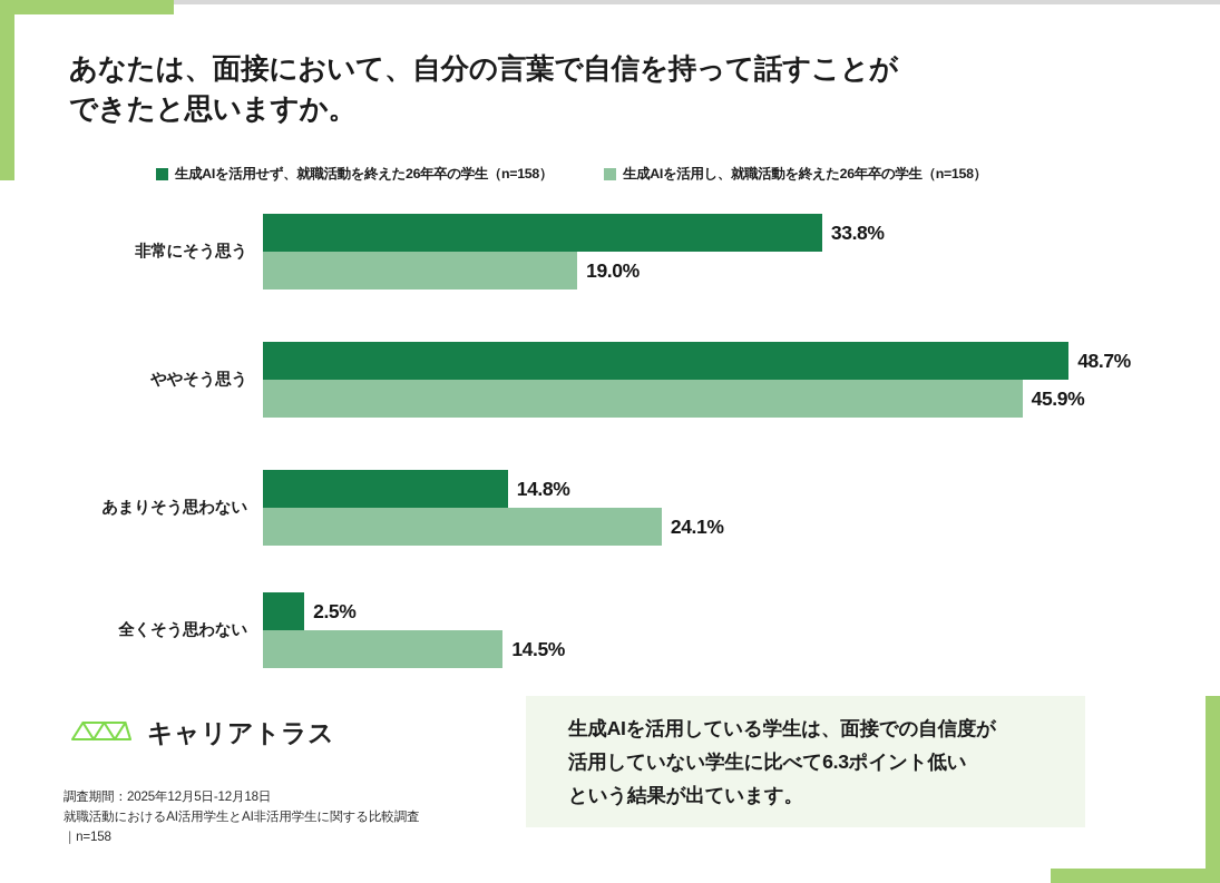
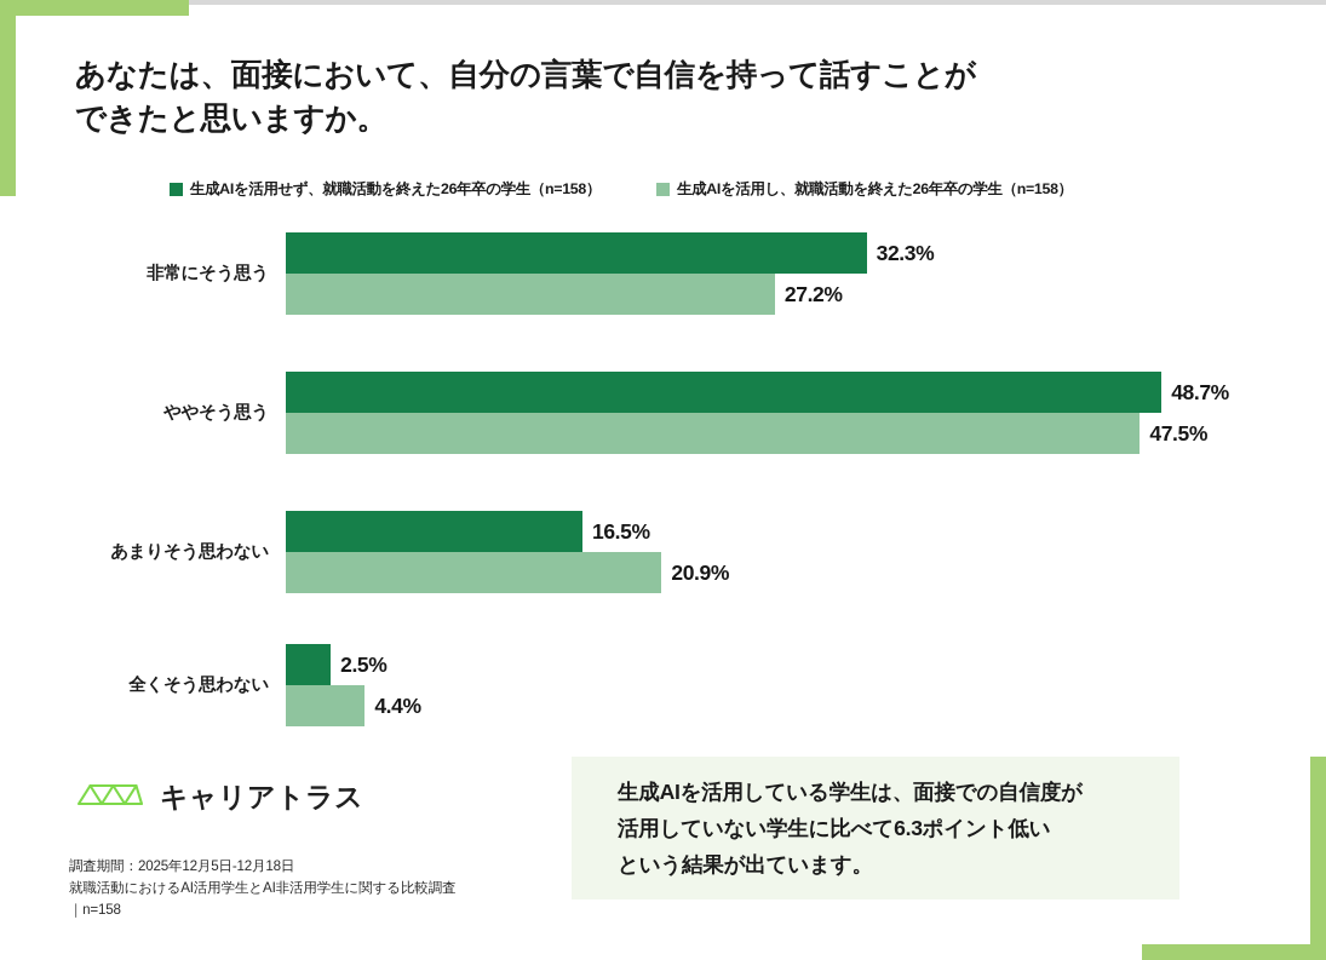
生成AIを活用せず、就職活動を終えた26年卒の学生（n=158）/非常にそう思う: 33.8% -> 32.3%
生成AIを活用し、就職活動を終えた26年卒の学生（n=158）/非常にそう思う: 19.0% -> 27.2%
生成AIを活用し、就職活動を終えた26年卒の学生（n=158）/ややそう思う: 45.9% -> 47.5%
生成AIを活用せず、就職活動を終えた26年卒の学生（n=158）/あまりそう思わない: 14.8% -> 16.5%
生成AIを活用し、就職活動を終えた26年卒の学生（n=158）/あまりそう思わない: 24.1% -> 20.9%
生成AIを活用し、就職活動を終えた26年卒の学生（n=158）/全くそう思わない: 14.5% -> 4.4%
